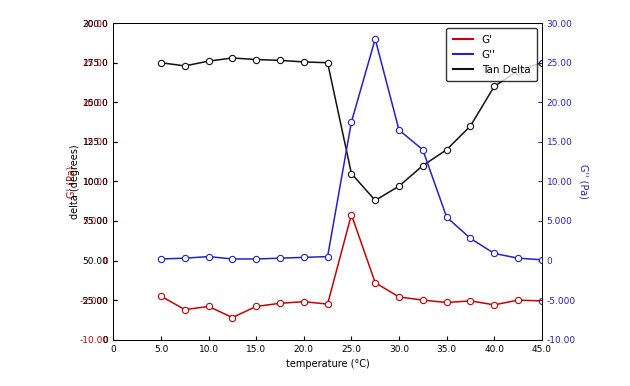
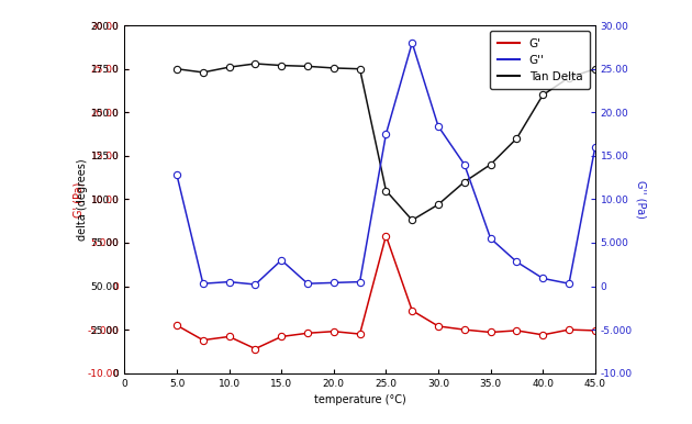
G''/5.0: 0.2 -> 12.8
G''/15.0: 0.2 -> 3.0
G''/30.0: 16.5 -> 18.4
G''/45.0: 0.1 -> 16.0
